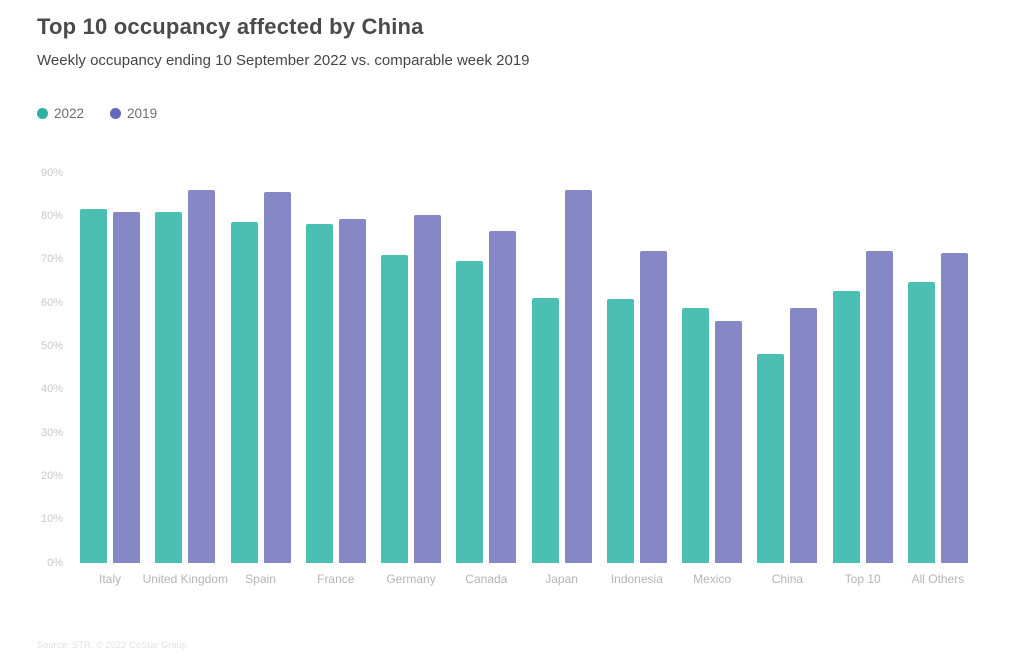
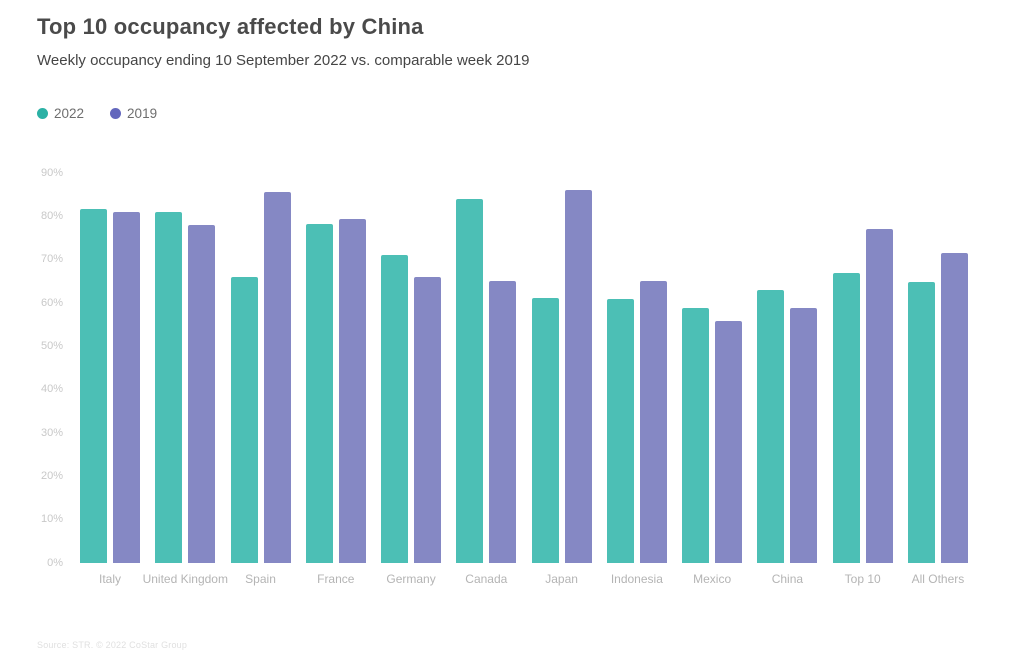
2019/United Kingdom: 86% -> 78%
2022/Spain: 79% -> 66%
2019/Germany: 80% -> 66%
2022/Canada: 70% -> 84%
2019/Canada: 77% -> 65%
2019/Indonesia: 72% -> 65%
2022/China: 48% -> 63%
2022/Top 10: 63% -> 67%
2019/Top 10: 72% -> 77%
